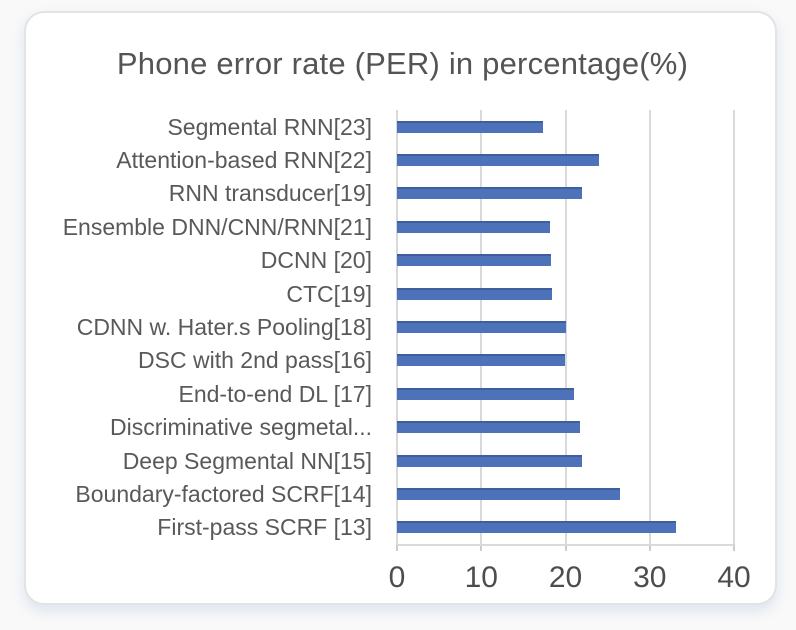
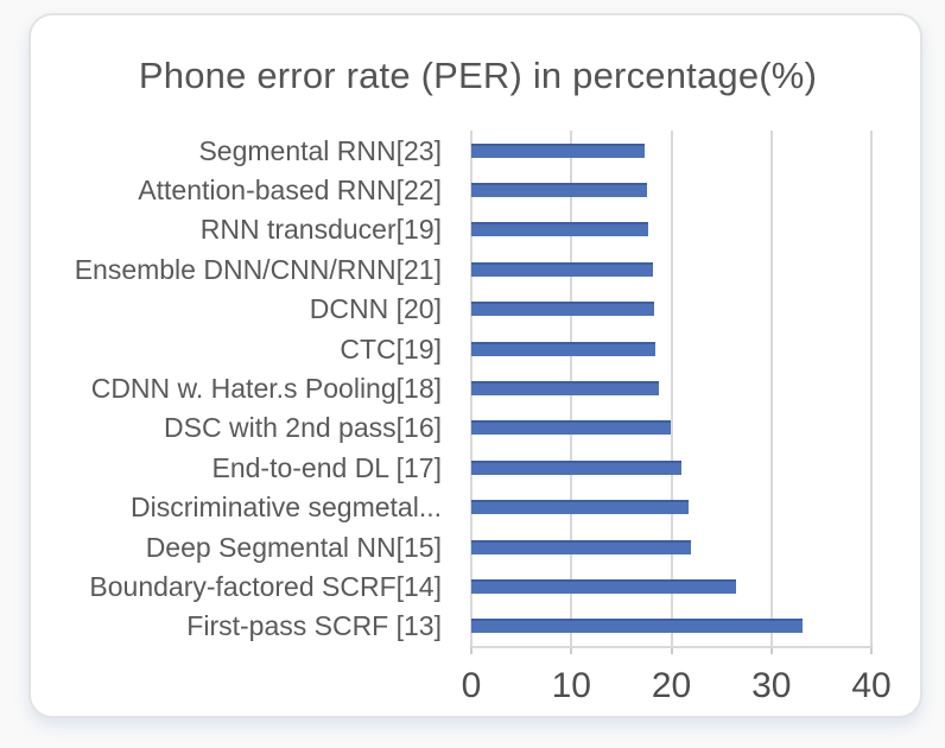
Attention-based RNN[22]: 24 -> 18
RNN transducer[19]: 22 -> 18
CDNN w. Hater.s Pooling[18]: 20 -> 19
